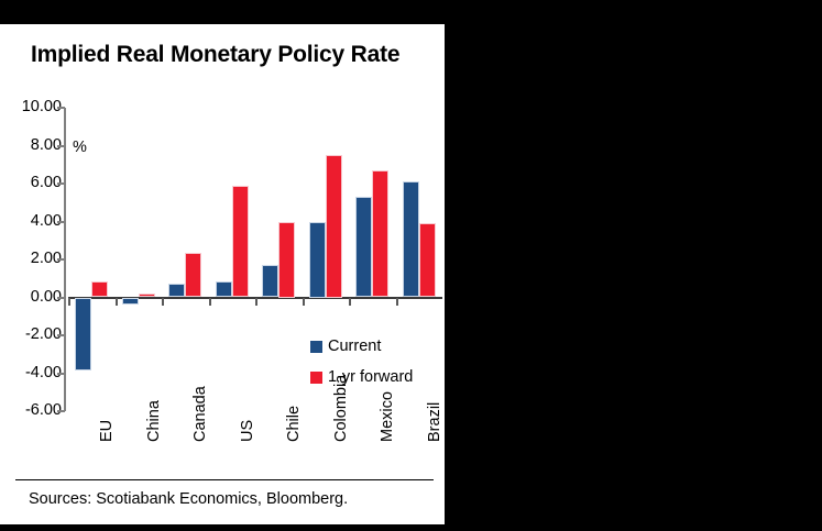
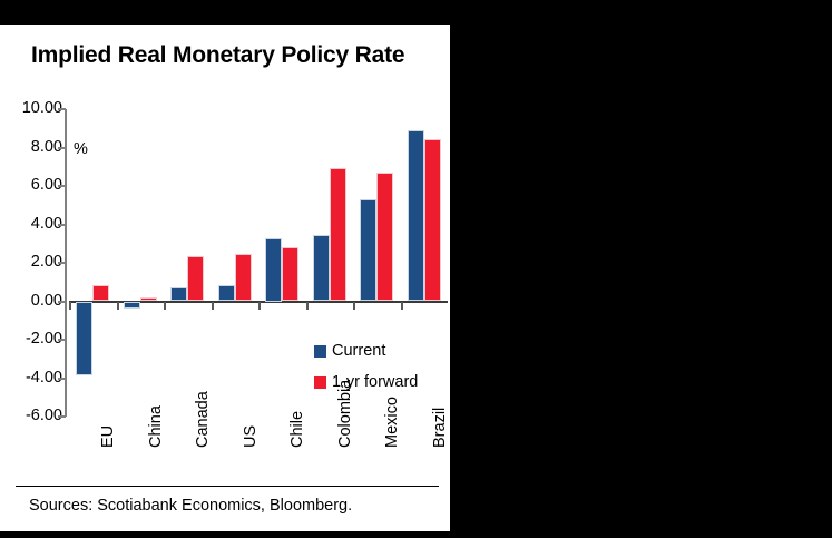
1-yr forward/US: 5.9 -> 2.5
Current/Chile: 1.7 -> 3.2
1-yr forward/Chile: 4.0 -> 2.8
Current/Colombia: 4.0 -> 3.5
1-yr forward/Colombia: 7.5 -> 7.0
Current/Brazil: 6.1 -> 8.9
1-yr forward/Brazil: 3.9 -> 8.4
